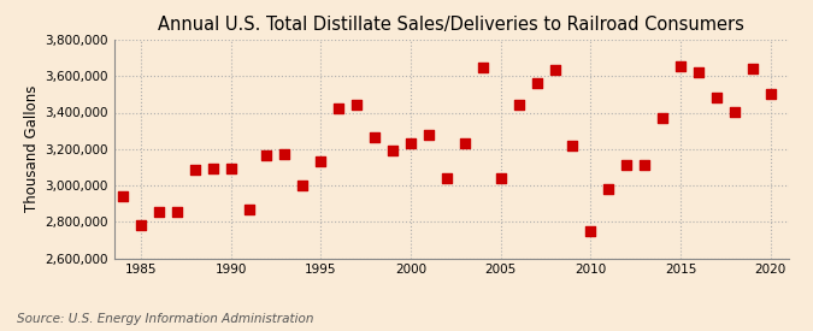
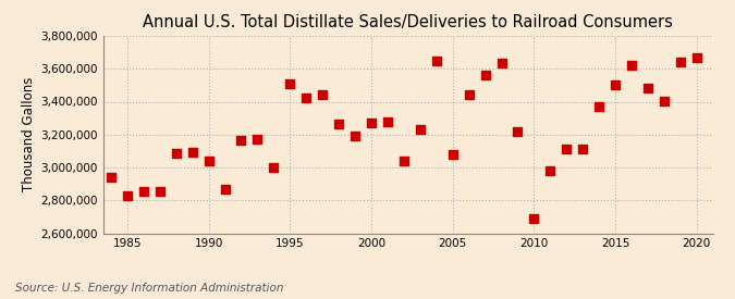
1985: 2,780,000 -> 2,830,000
1990: 3,100,000 -> 3,040,000
1995: 3,130,000 -> 3,510,000
2000: 3,230,000 -> 3,270,000
2005: 3,040,000 -> 3,080,000
2010: 2,750,000 -> 2,690,000
2015: 3,660,000 -> 3,500,000
2020: 3,500,000 -> 3,670,000
